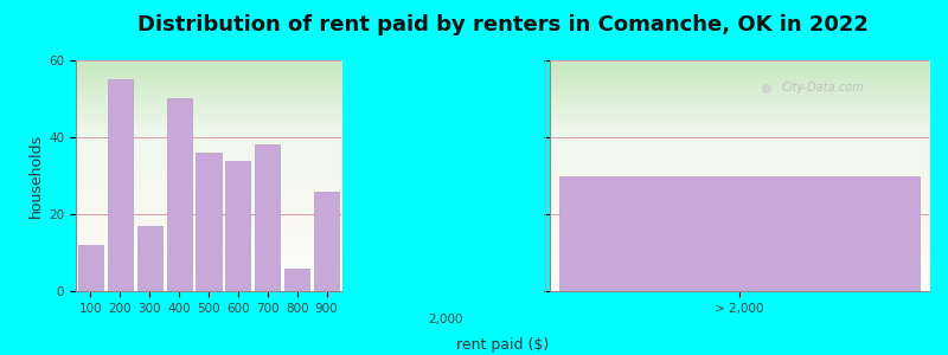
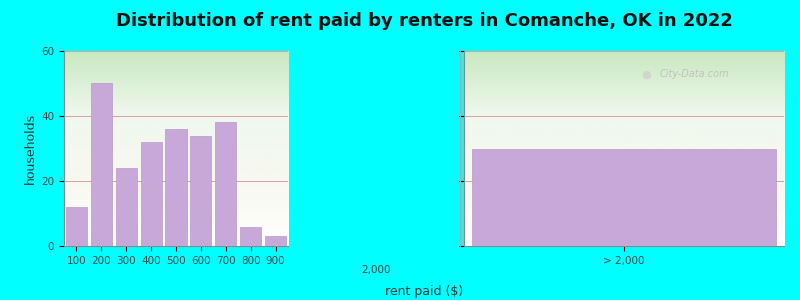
200: 55 -> 50
300: 17 -> 24
400: 50 -> 32
900: 26 -> 3
